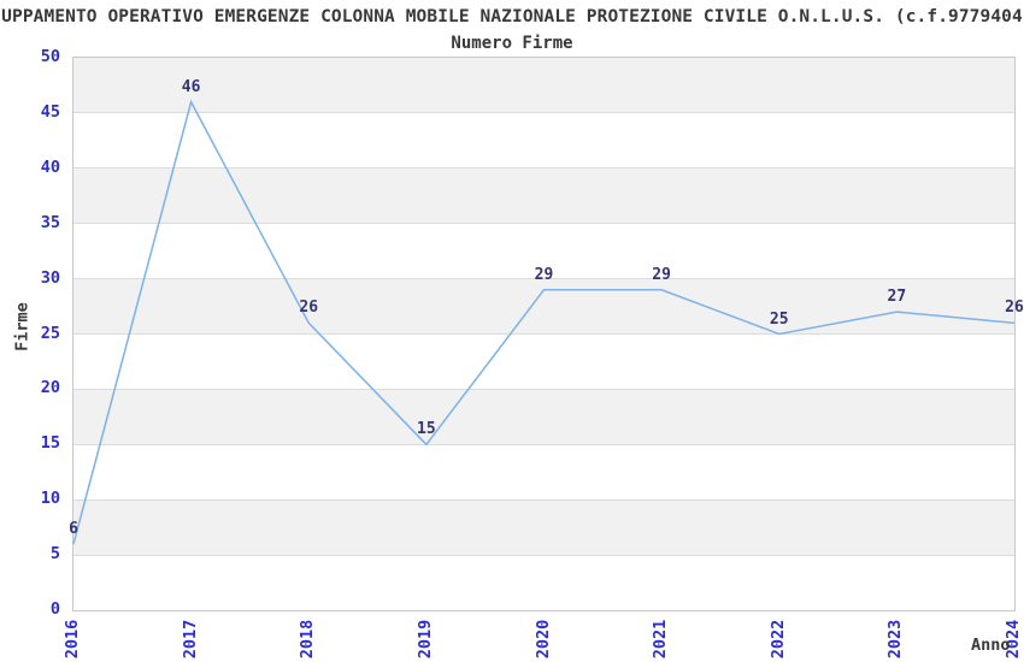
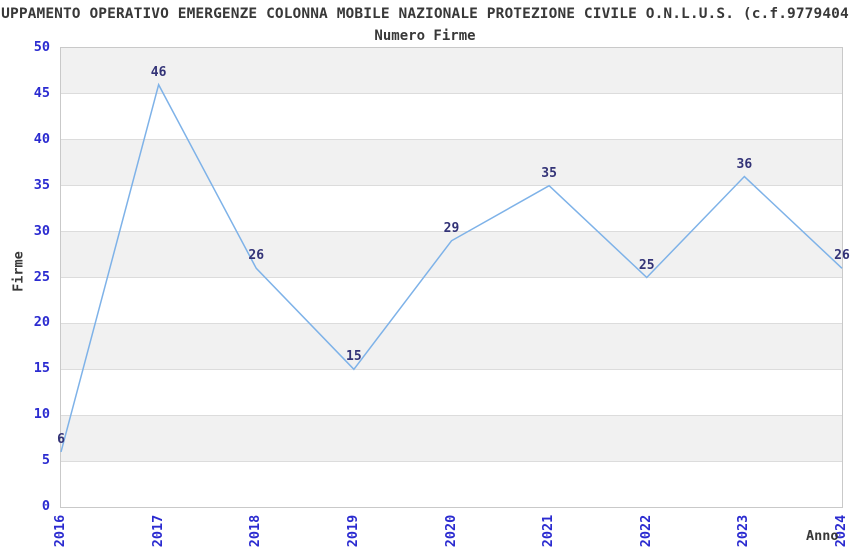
2021: 29 -> 35
2023: 27 -> 36
